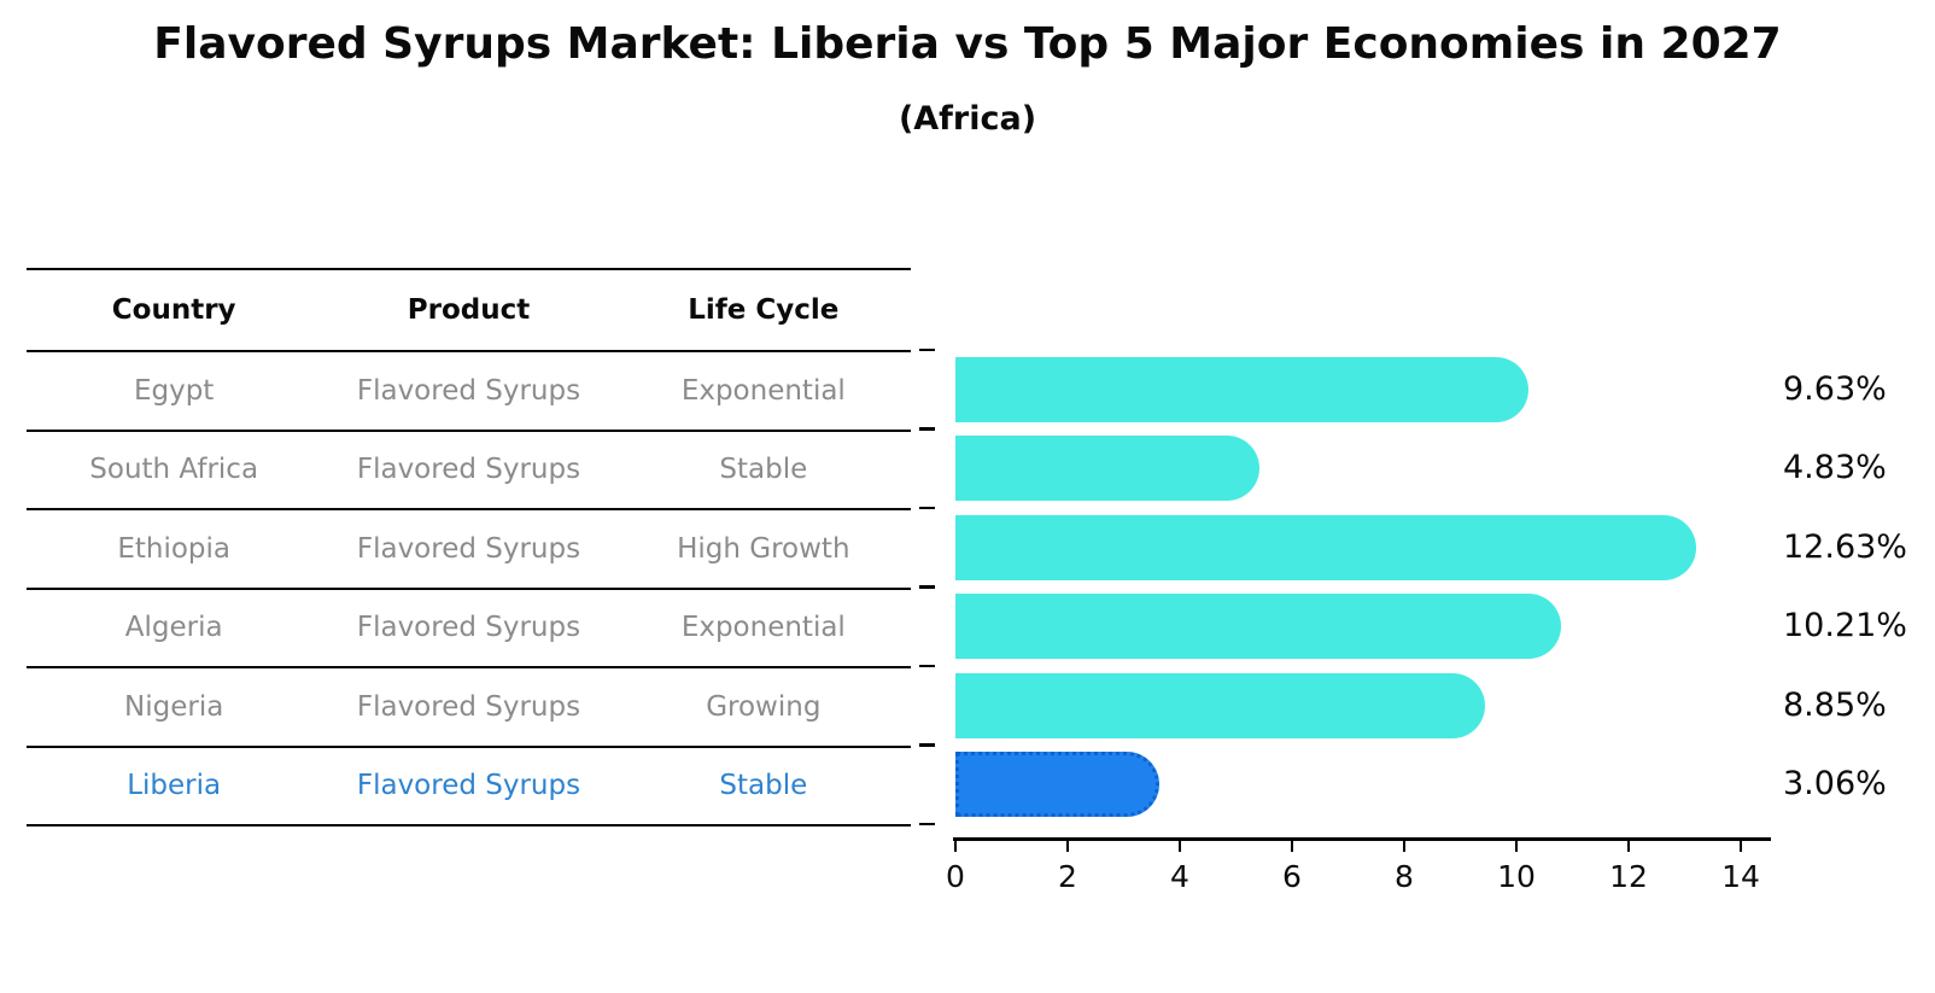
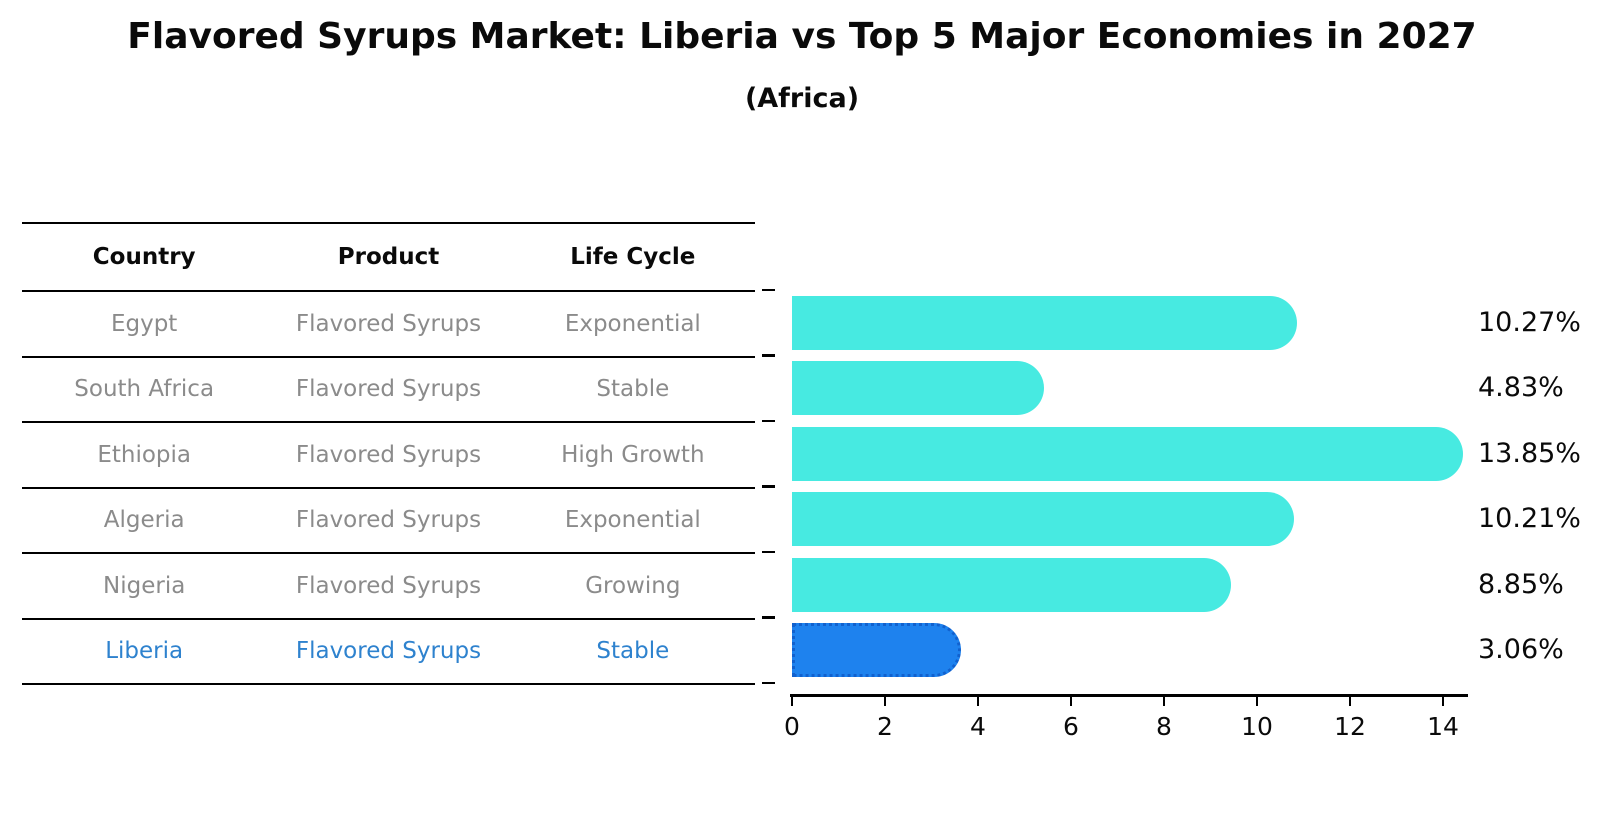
Egypt: 9.63% -> 10.27%
Ethiopia: 12.63% -> 13.85%
